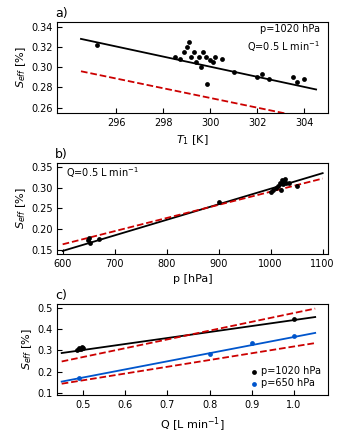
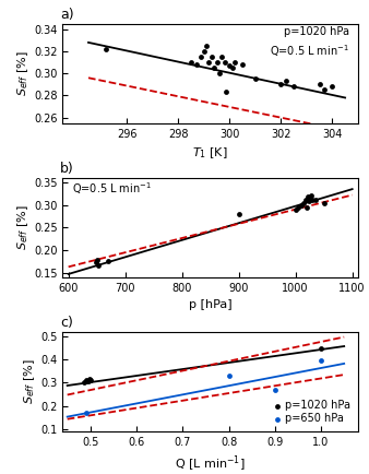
900: 0.265 -> 0.280
p=650 hPa/0.8: 0.285 -> 0.330
p=650 hPa/0.9: 0.335 -> 0.270
p=650 hPa/1.0: 0.370 -> 0.395
